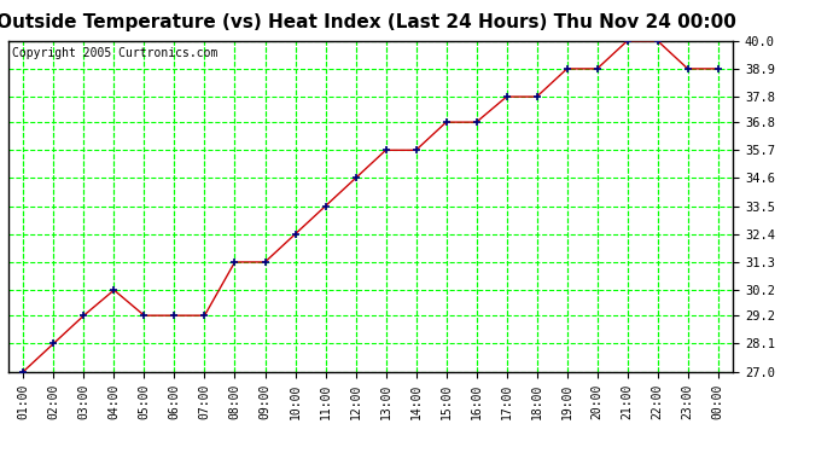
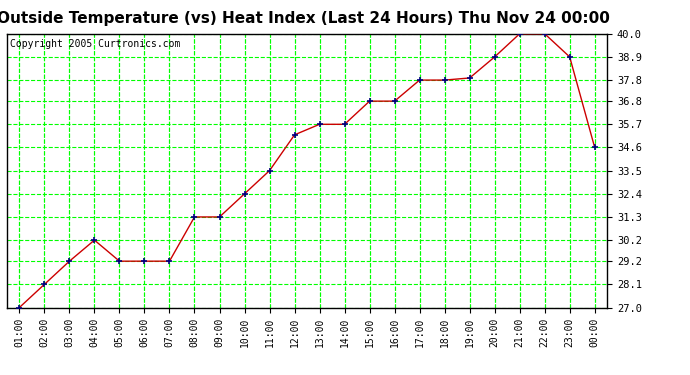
12:00: 34.6 -> 35.2
19:00: 38.9 -> 37.9
00:00: 38.9 -> 34.6
